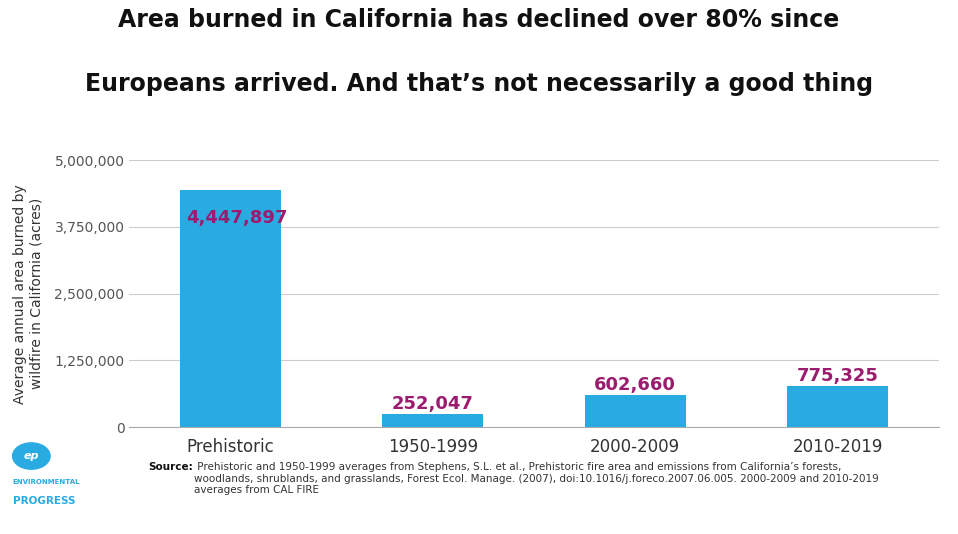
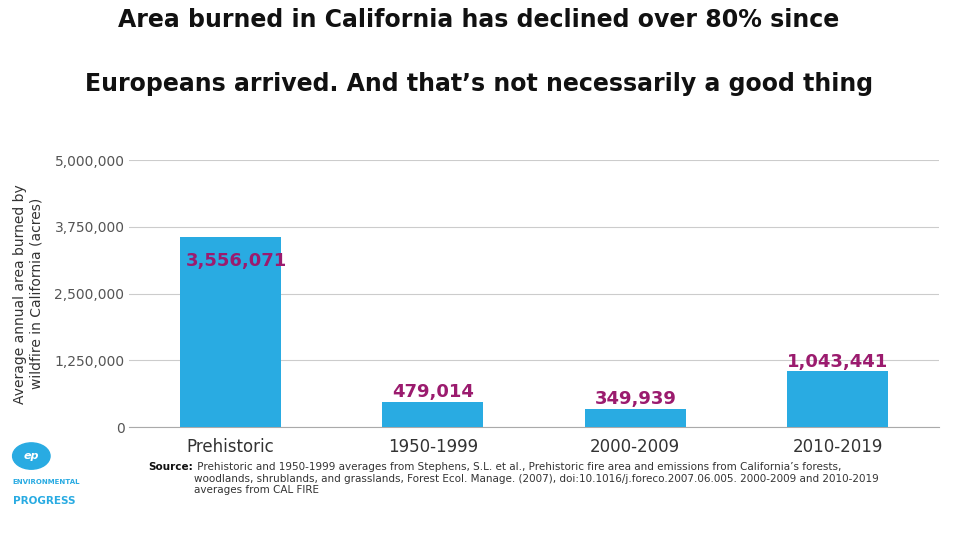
Prehistoric: 4,447,897 -> 3,556,071
1950-1999: 252,047 -> 479,014
2000-2009: 602,660 -> 349,939
2010-2019: 775,325 -> 1,043,441
